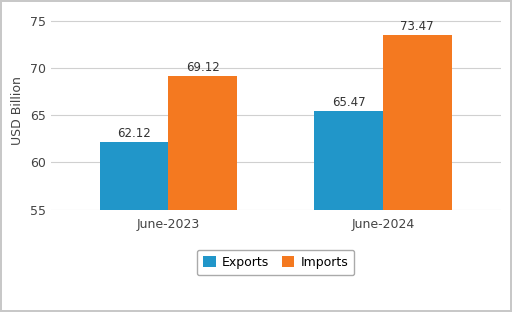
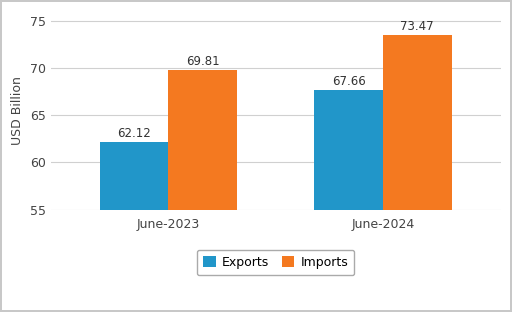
Imports/June-2023: 69.12 -> 69.81
Exports/June-2024: 65.47 -> 67.66
